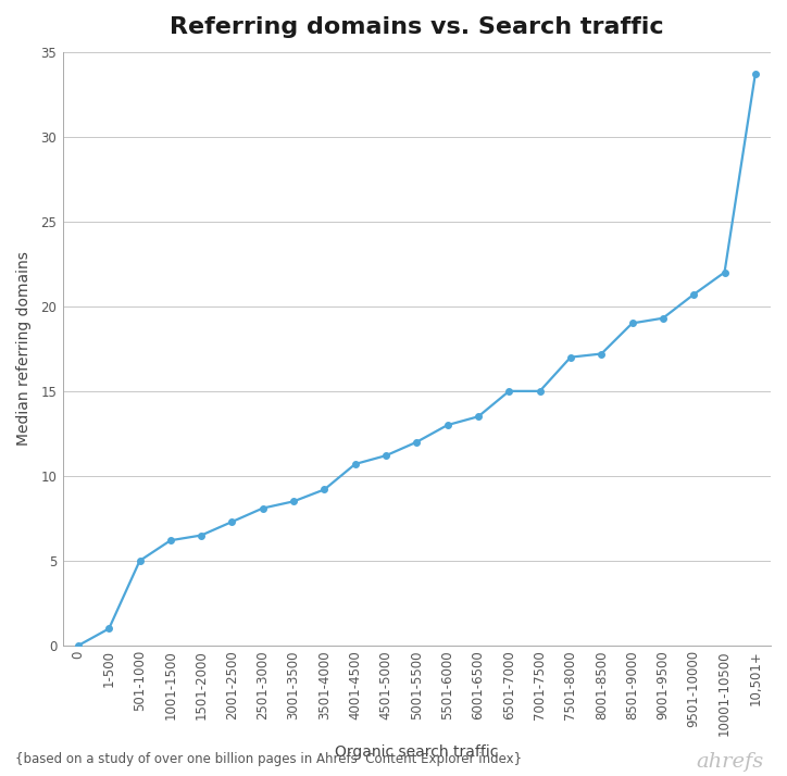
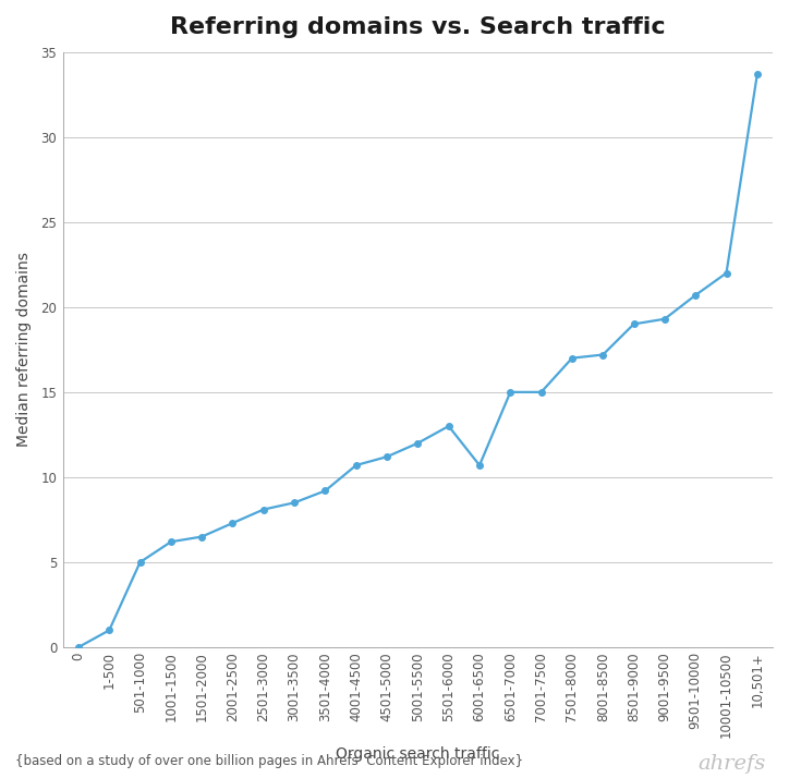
6001-6500: 13.5 -> 10.7
